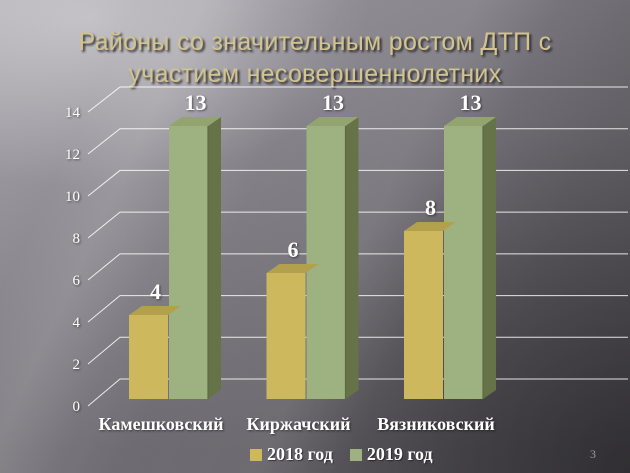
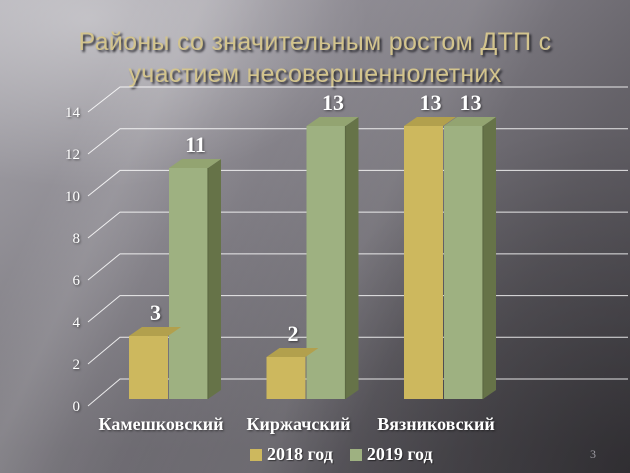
2018 год/Камешковский: 4 -> 3
2019 год/Камешковский: 13 -> 11
2018 год/Киржачский: 6 -> 2
2018 год/Вязниковский: 8 -> 13
